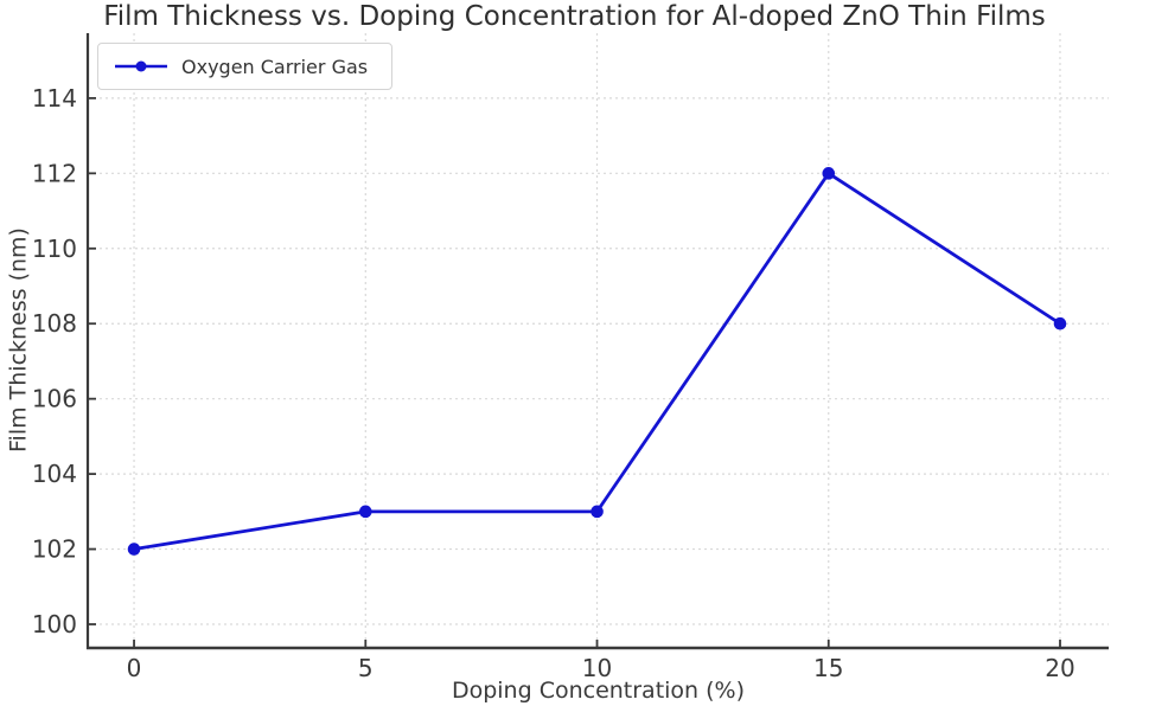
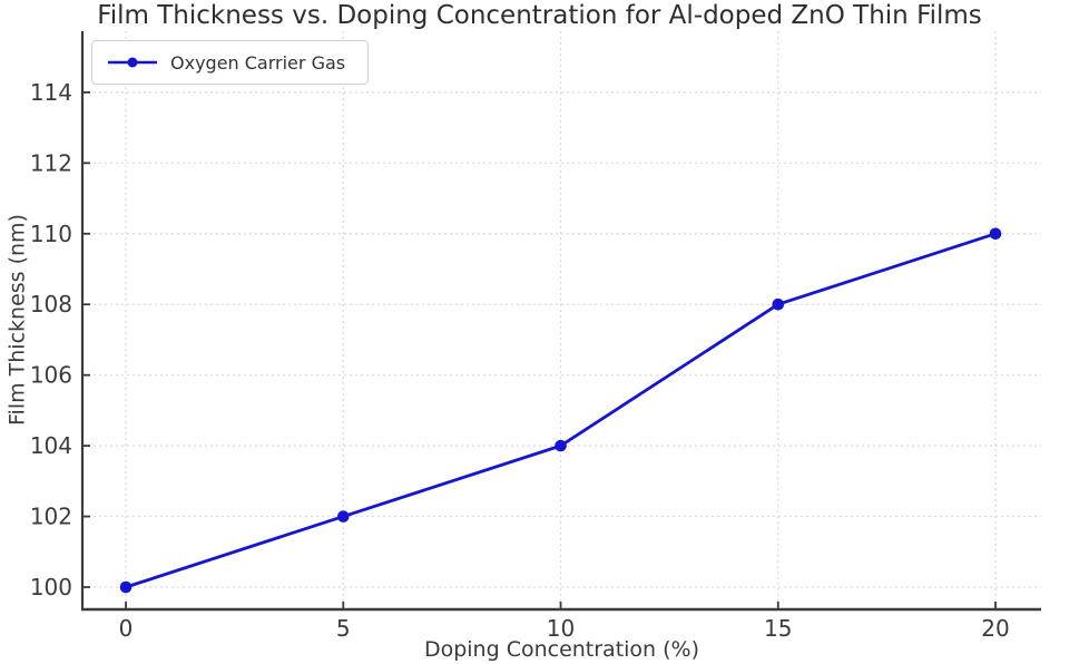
0: 102 -> 100
5: 103 -> 102
10: 103 -> 104
15: 112 -> 108
20: 108 -> 110
